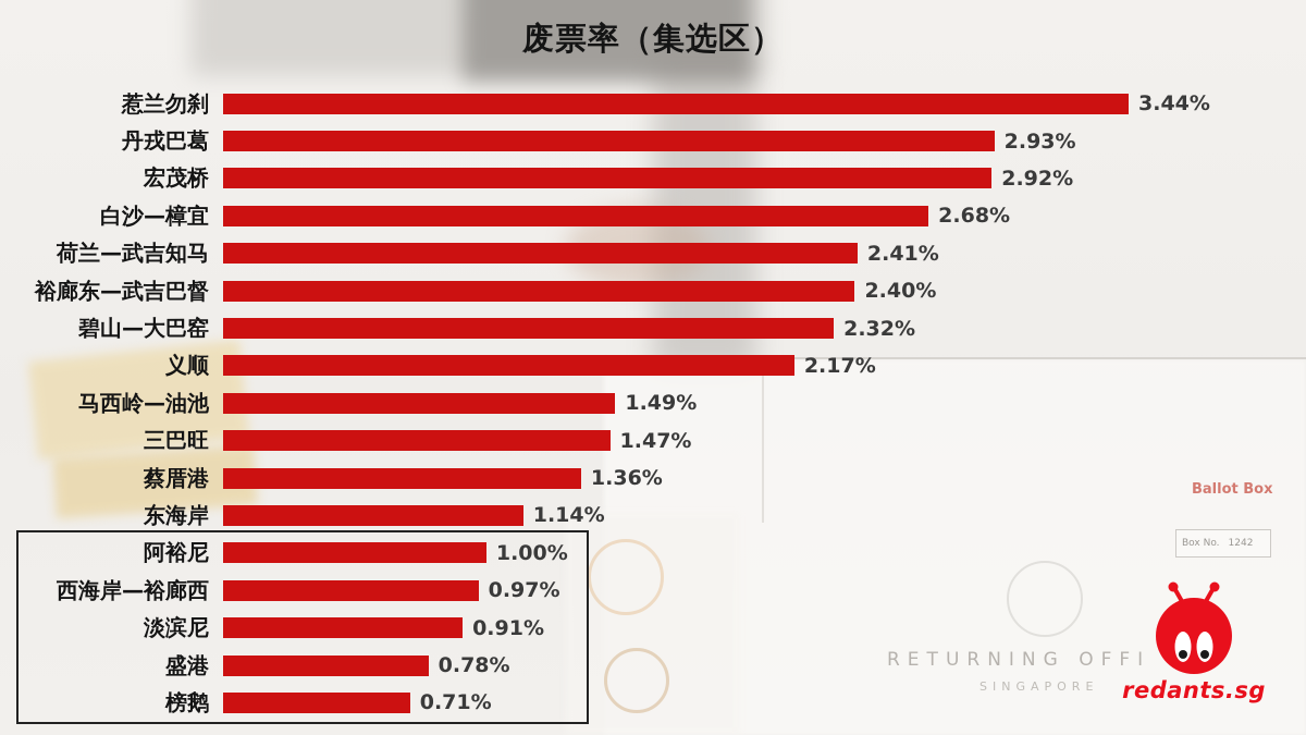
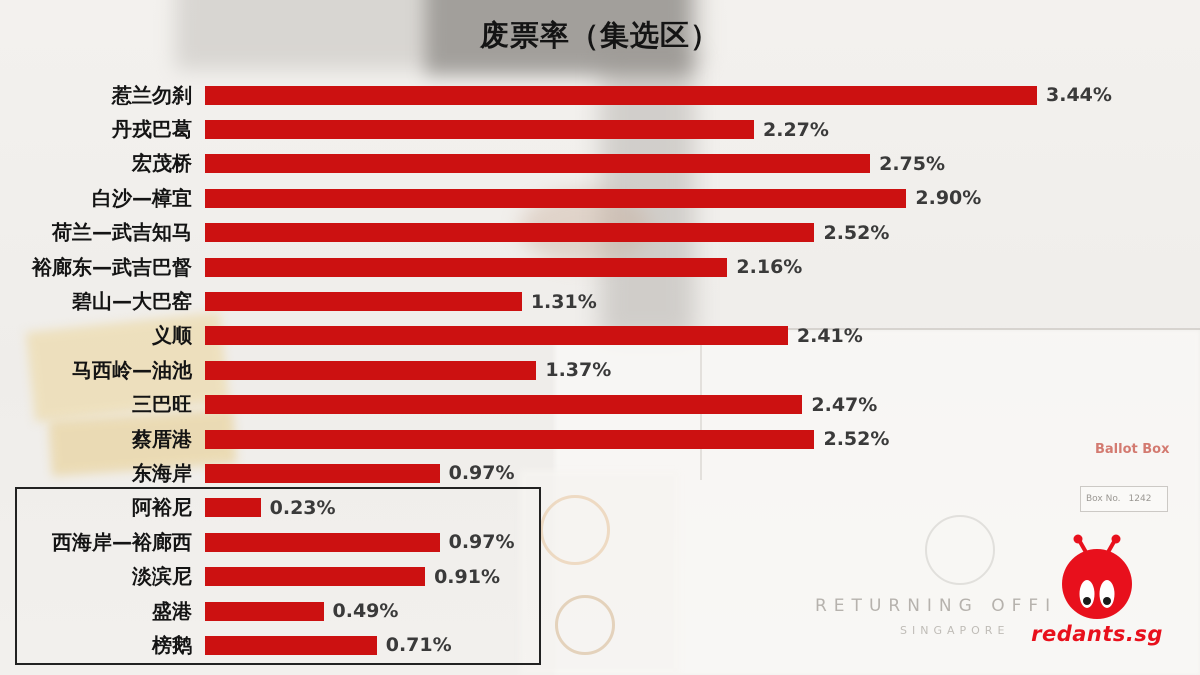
丹戎巴葛: 2.93% -> 2.27%
宏茂桥: 2.92% -> 2.75%
白沙—樟宜: 2.68% -> 2.90%
荷兰—武吉知马: 2.41% -> 2.52%
裕廊东—武吉巴督: 2.40% -> 2.16%
碧山—大巴窑: 2.32% -> 1.31%
义顺: 2.17% -> 2.41%
马西岭—油池: 1.49% -> 1.37%
三巴旺: 1.47% -> 2.47%
蔡厝港: 1.36% -> 2.52%
东海岸: 1.14% -> 0.97%
阿裕尼: 1.00% -> 0.23%
盛港: 0.78% -> 0.49%
